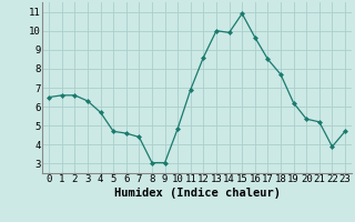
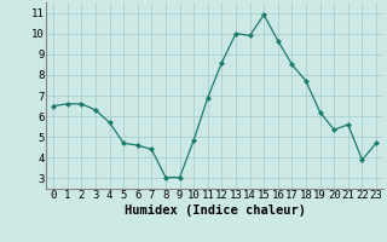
21: 5.2 -> 5.6
